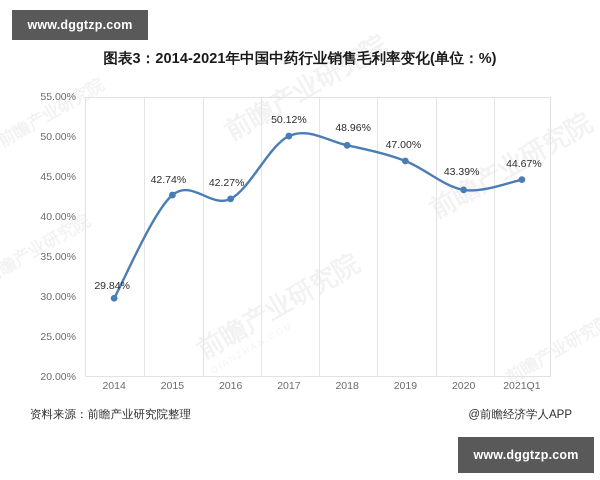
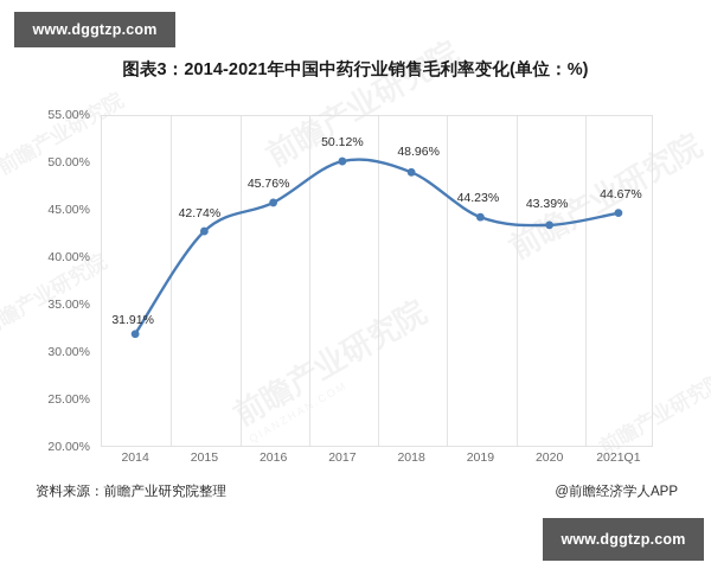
2014: 29.84% -> 31.91%
2016: 42.27% -> 45.76%
2019: 47.00% -> 44.23%
